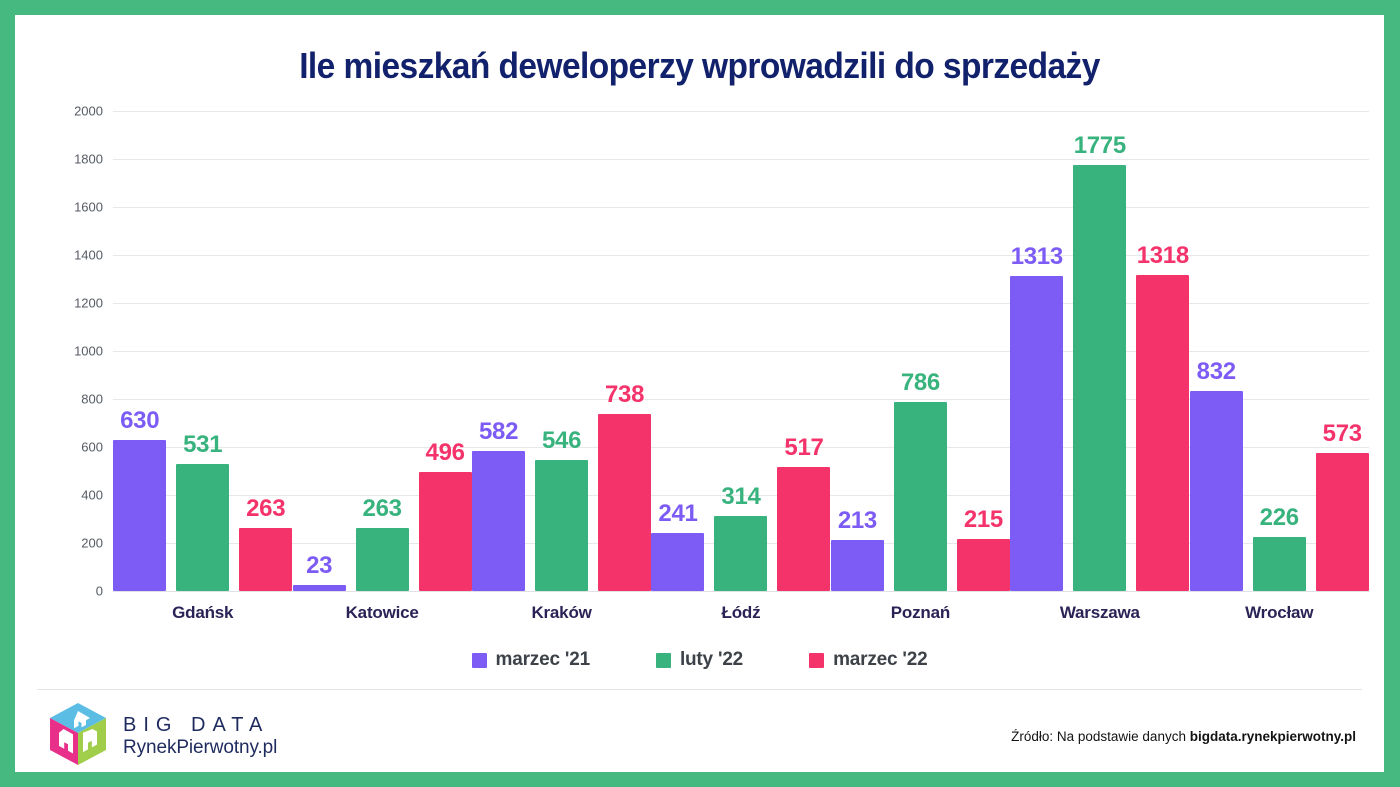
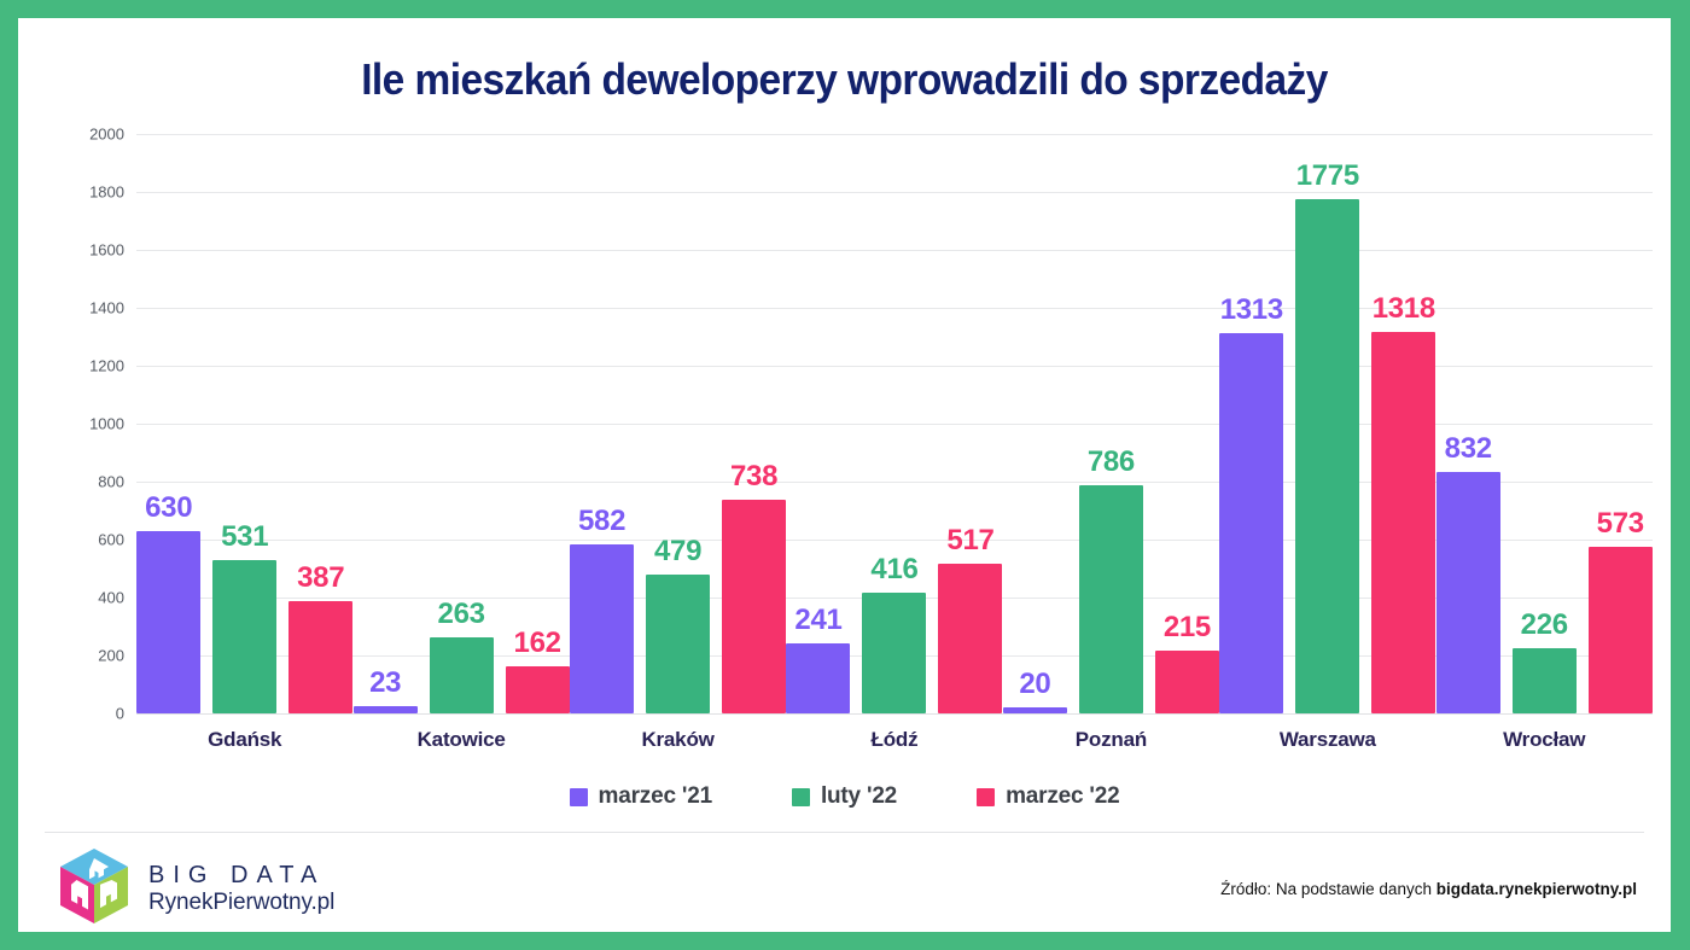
marzec '22/Gdańsk: 263 -> 387
marzec '22/Katowice: 496 -> 162
luty '22/Kraków: 546 -> 479
luty '22/Łódź: 314 -> 416
marzec '21/Poznań: 213 -> 20
